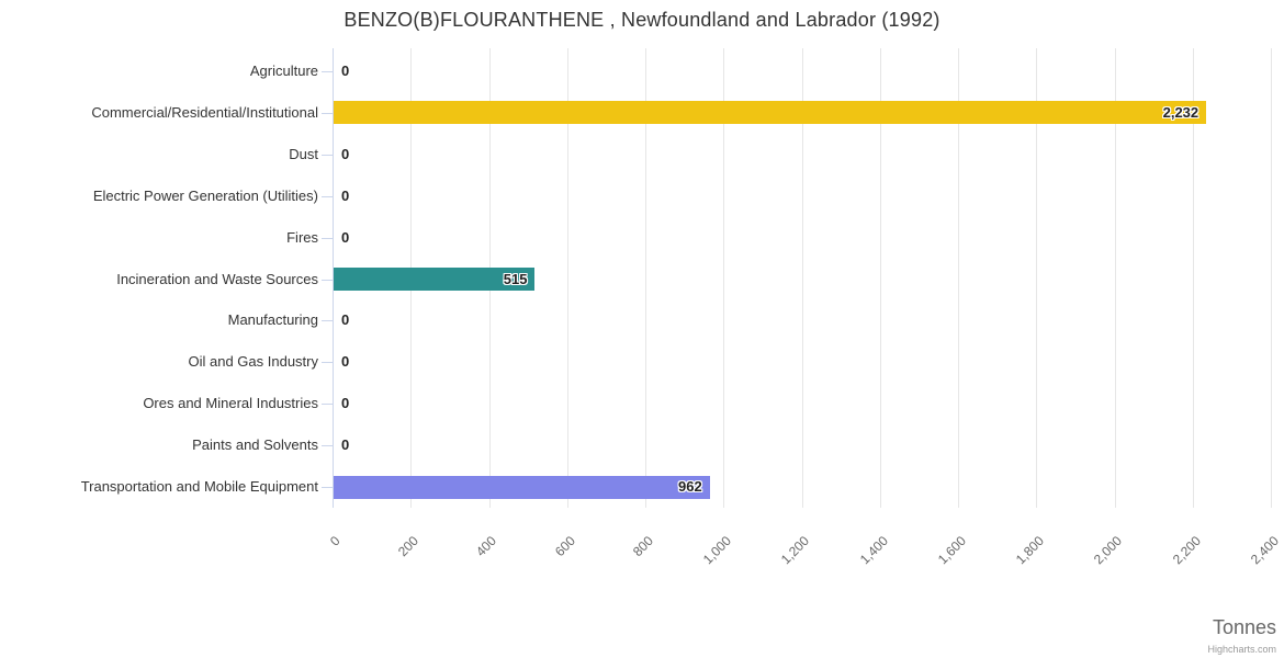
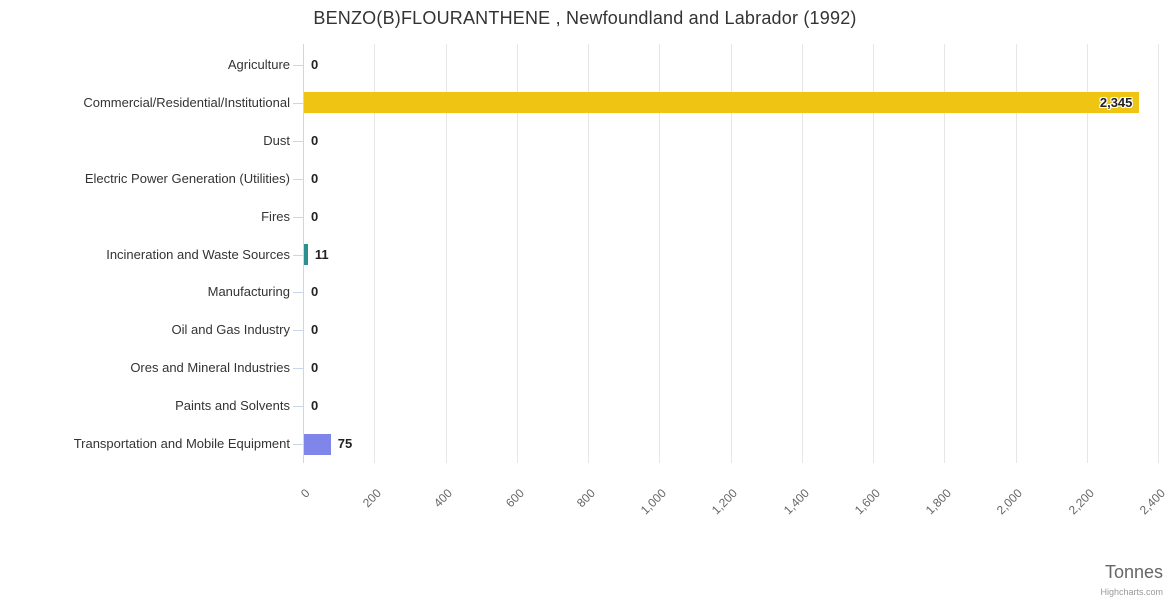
Commercial/Residential/Institutional: 2,232 -> 2,345
Incineration and Waste Sources: 515 -> 11
Transportation and Mobile Equipment: 962 -> 75
